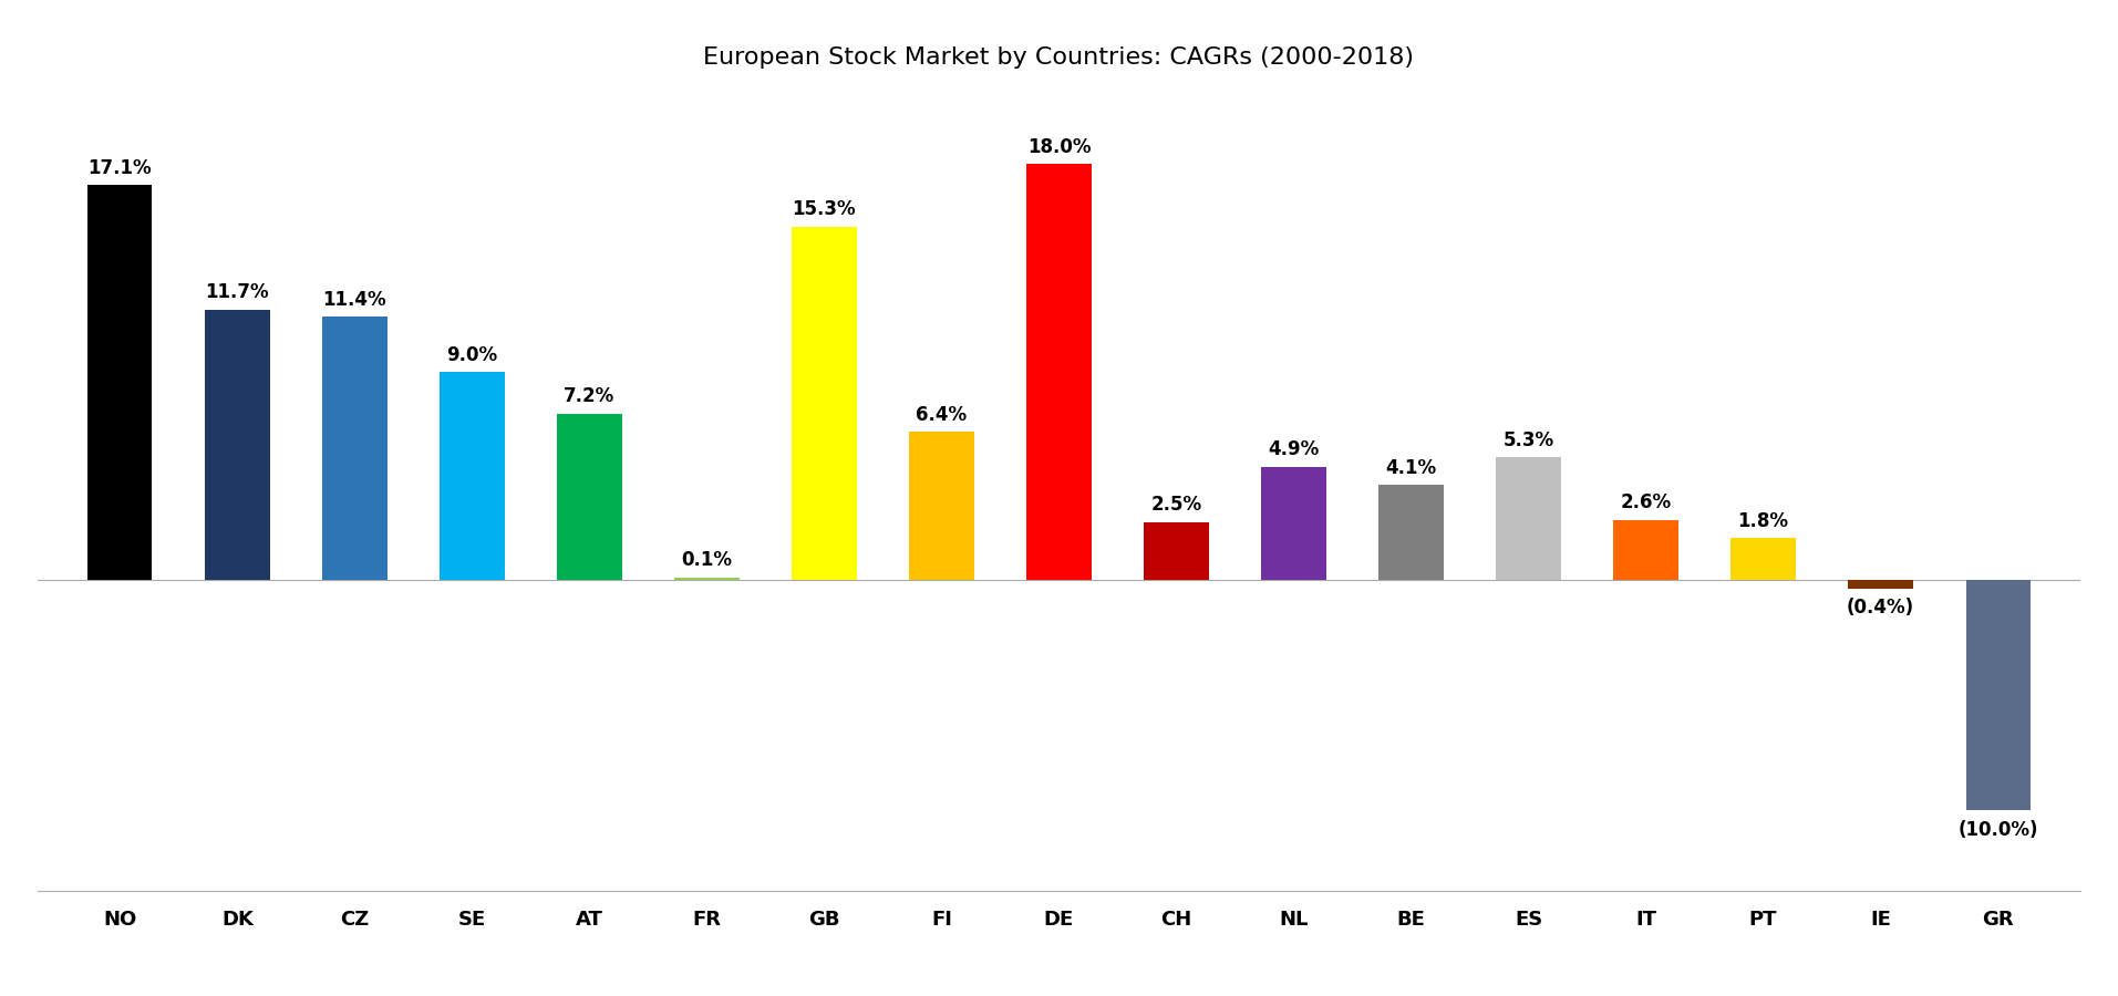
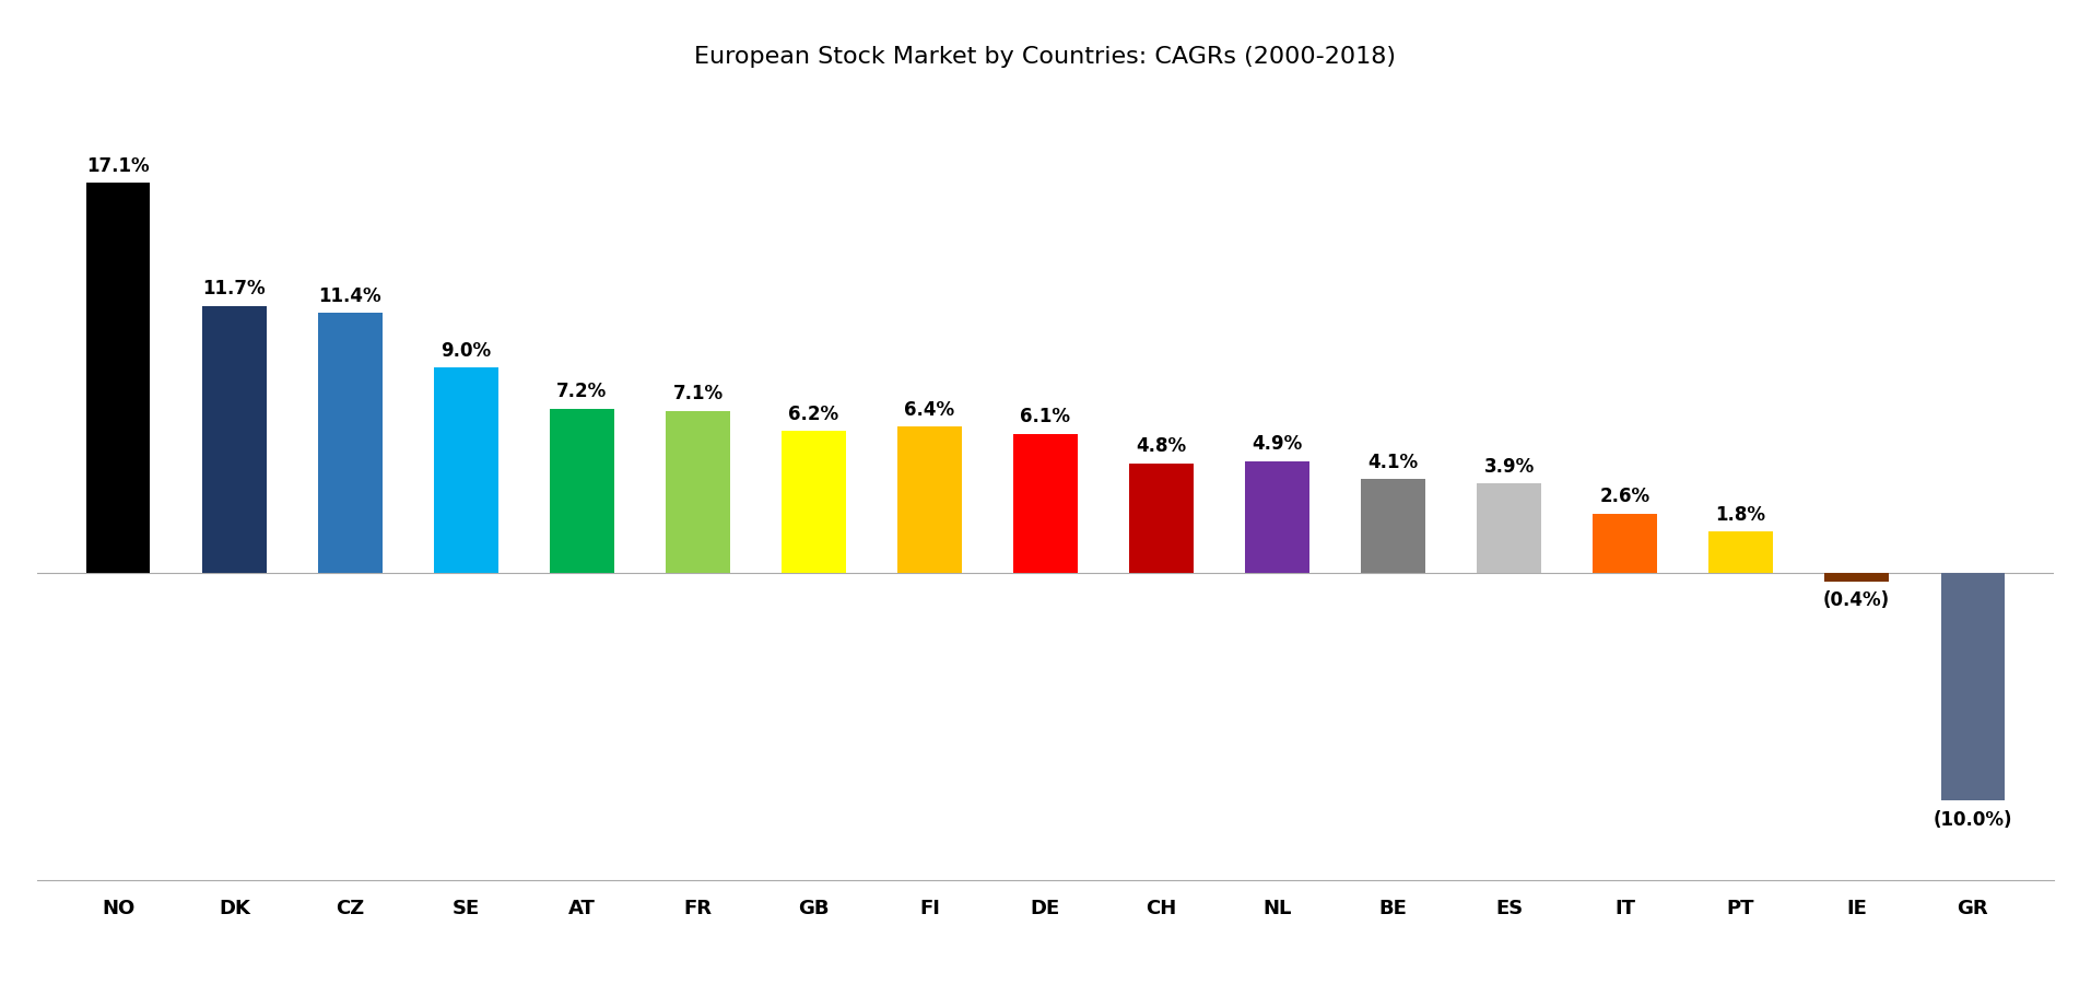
FR: 0.1% -> 7.1%
GB: 15.3% -> 6.2%
DE: 18.0% -> 6.1%
CH: 2.5% -> 4.8%
ES: 5.3% -> 3.9%
